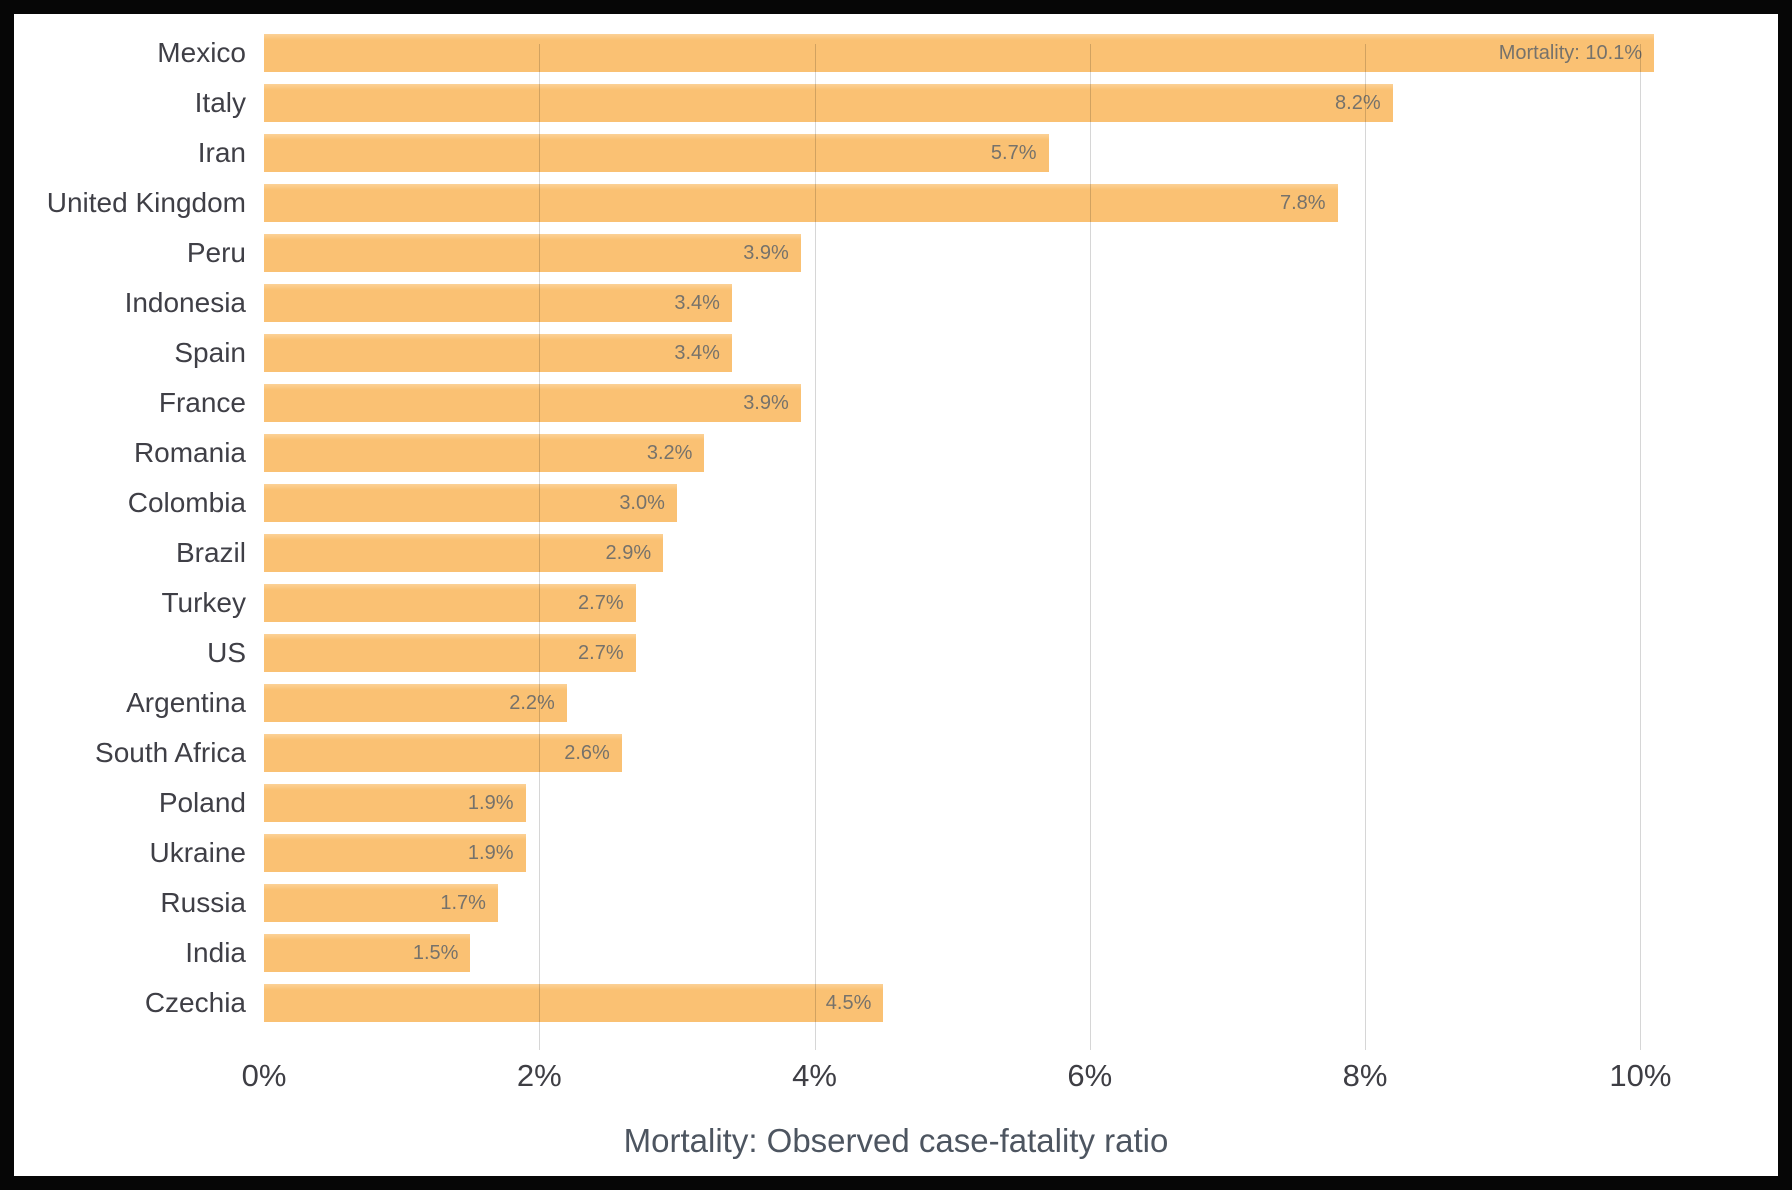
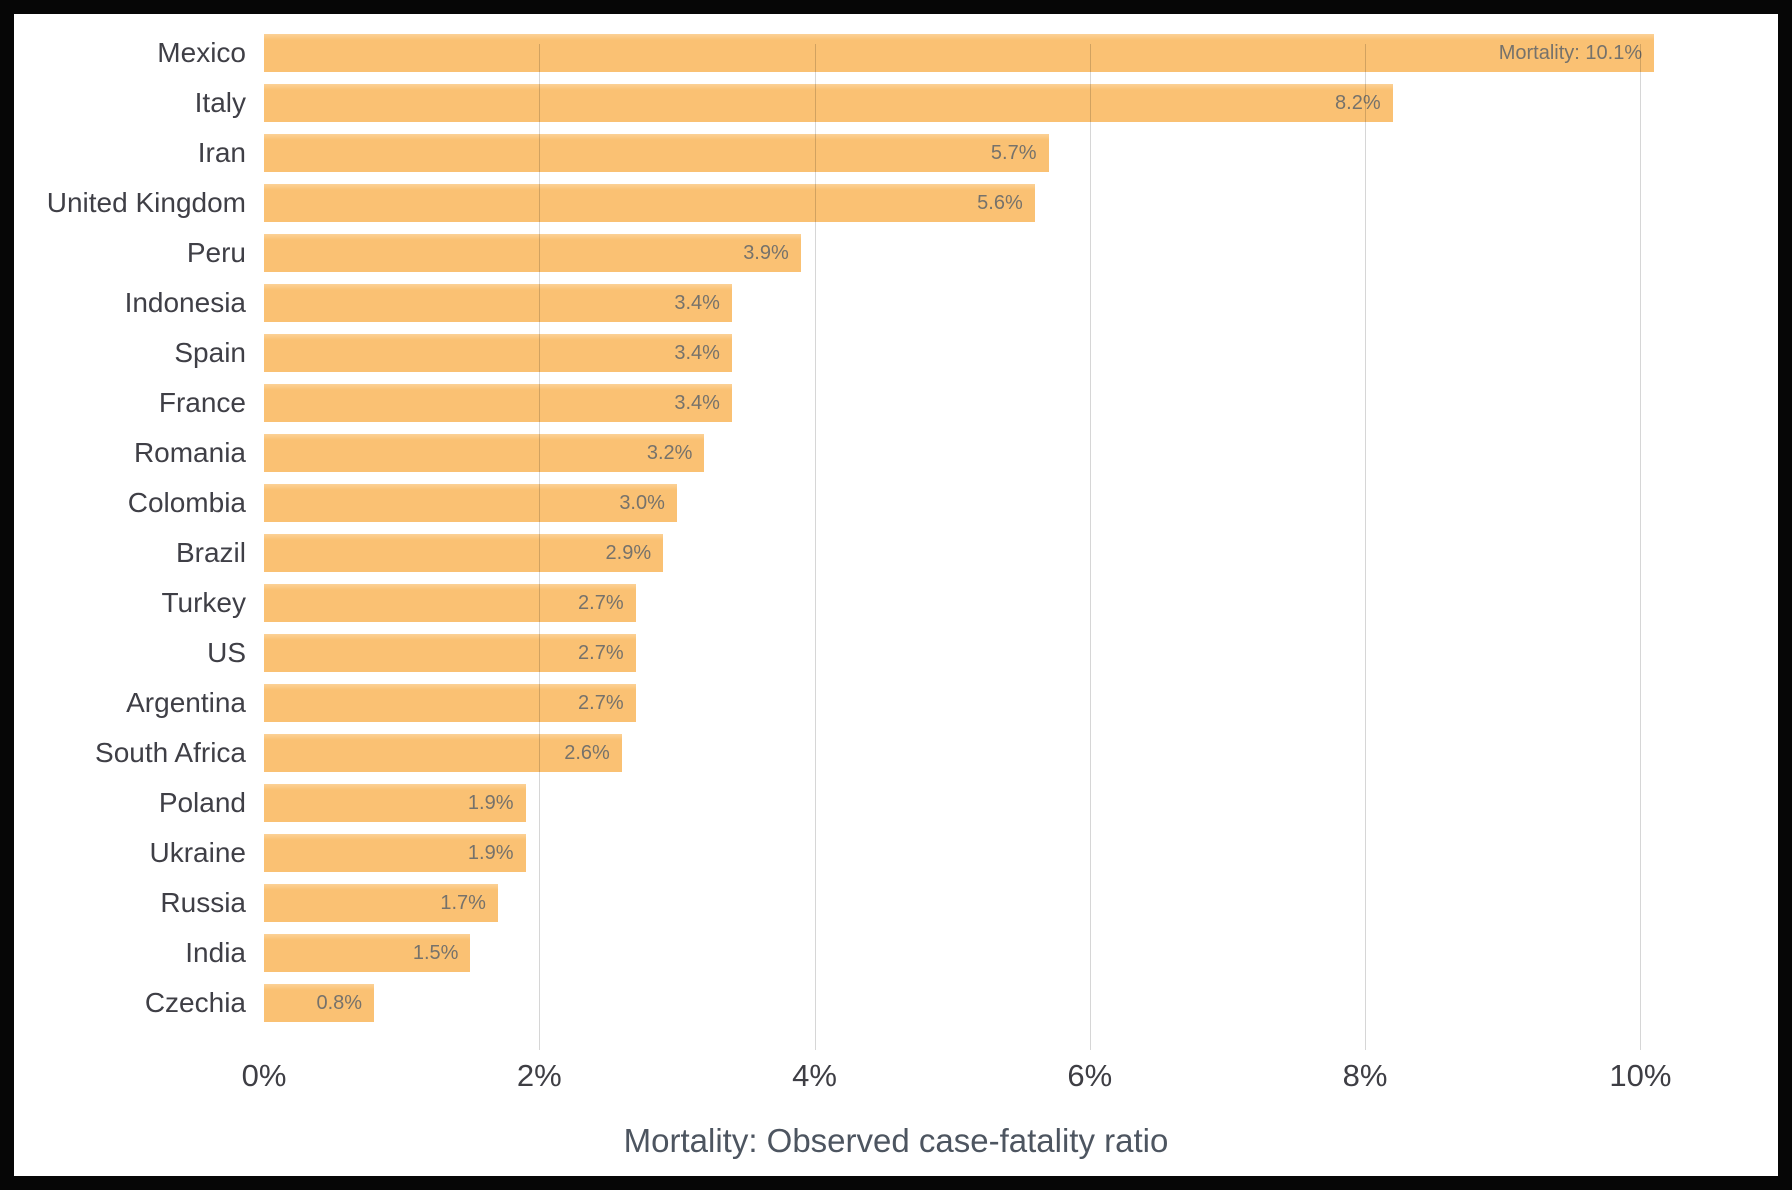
United Kingdom: 7.8% -> 5.6%
France: 3.9% -> 3.4%
Argentina: 2.2% -> 2.7%
Czechia: 4.5% -> 0.8%
